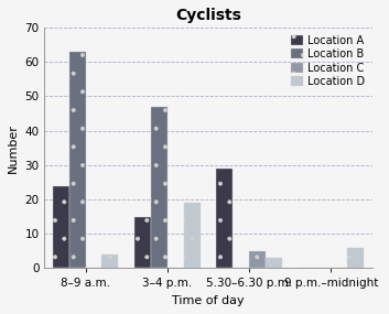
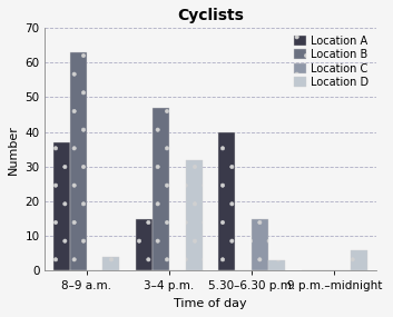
Location A/8–9 a.m.: 24 -> 37
Location D/3–4 p.m.: 19 -> 32
Location A/5.30–6.30 p.m.: 29 -> 40
Location C/5.30–6.30 p.m.: 5 -> 15
